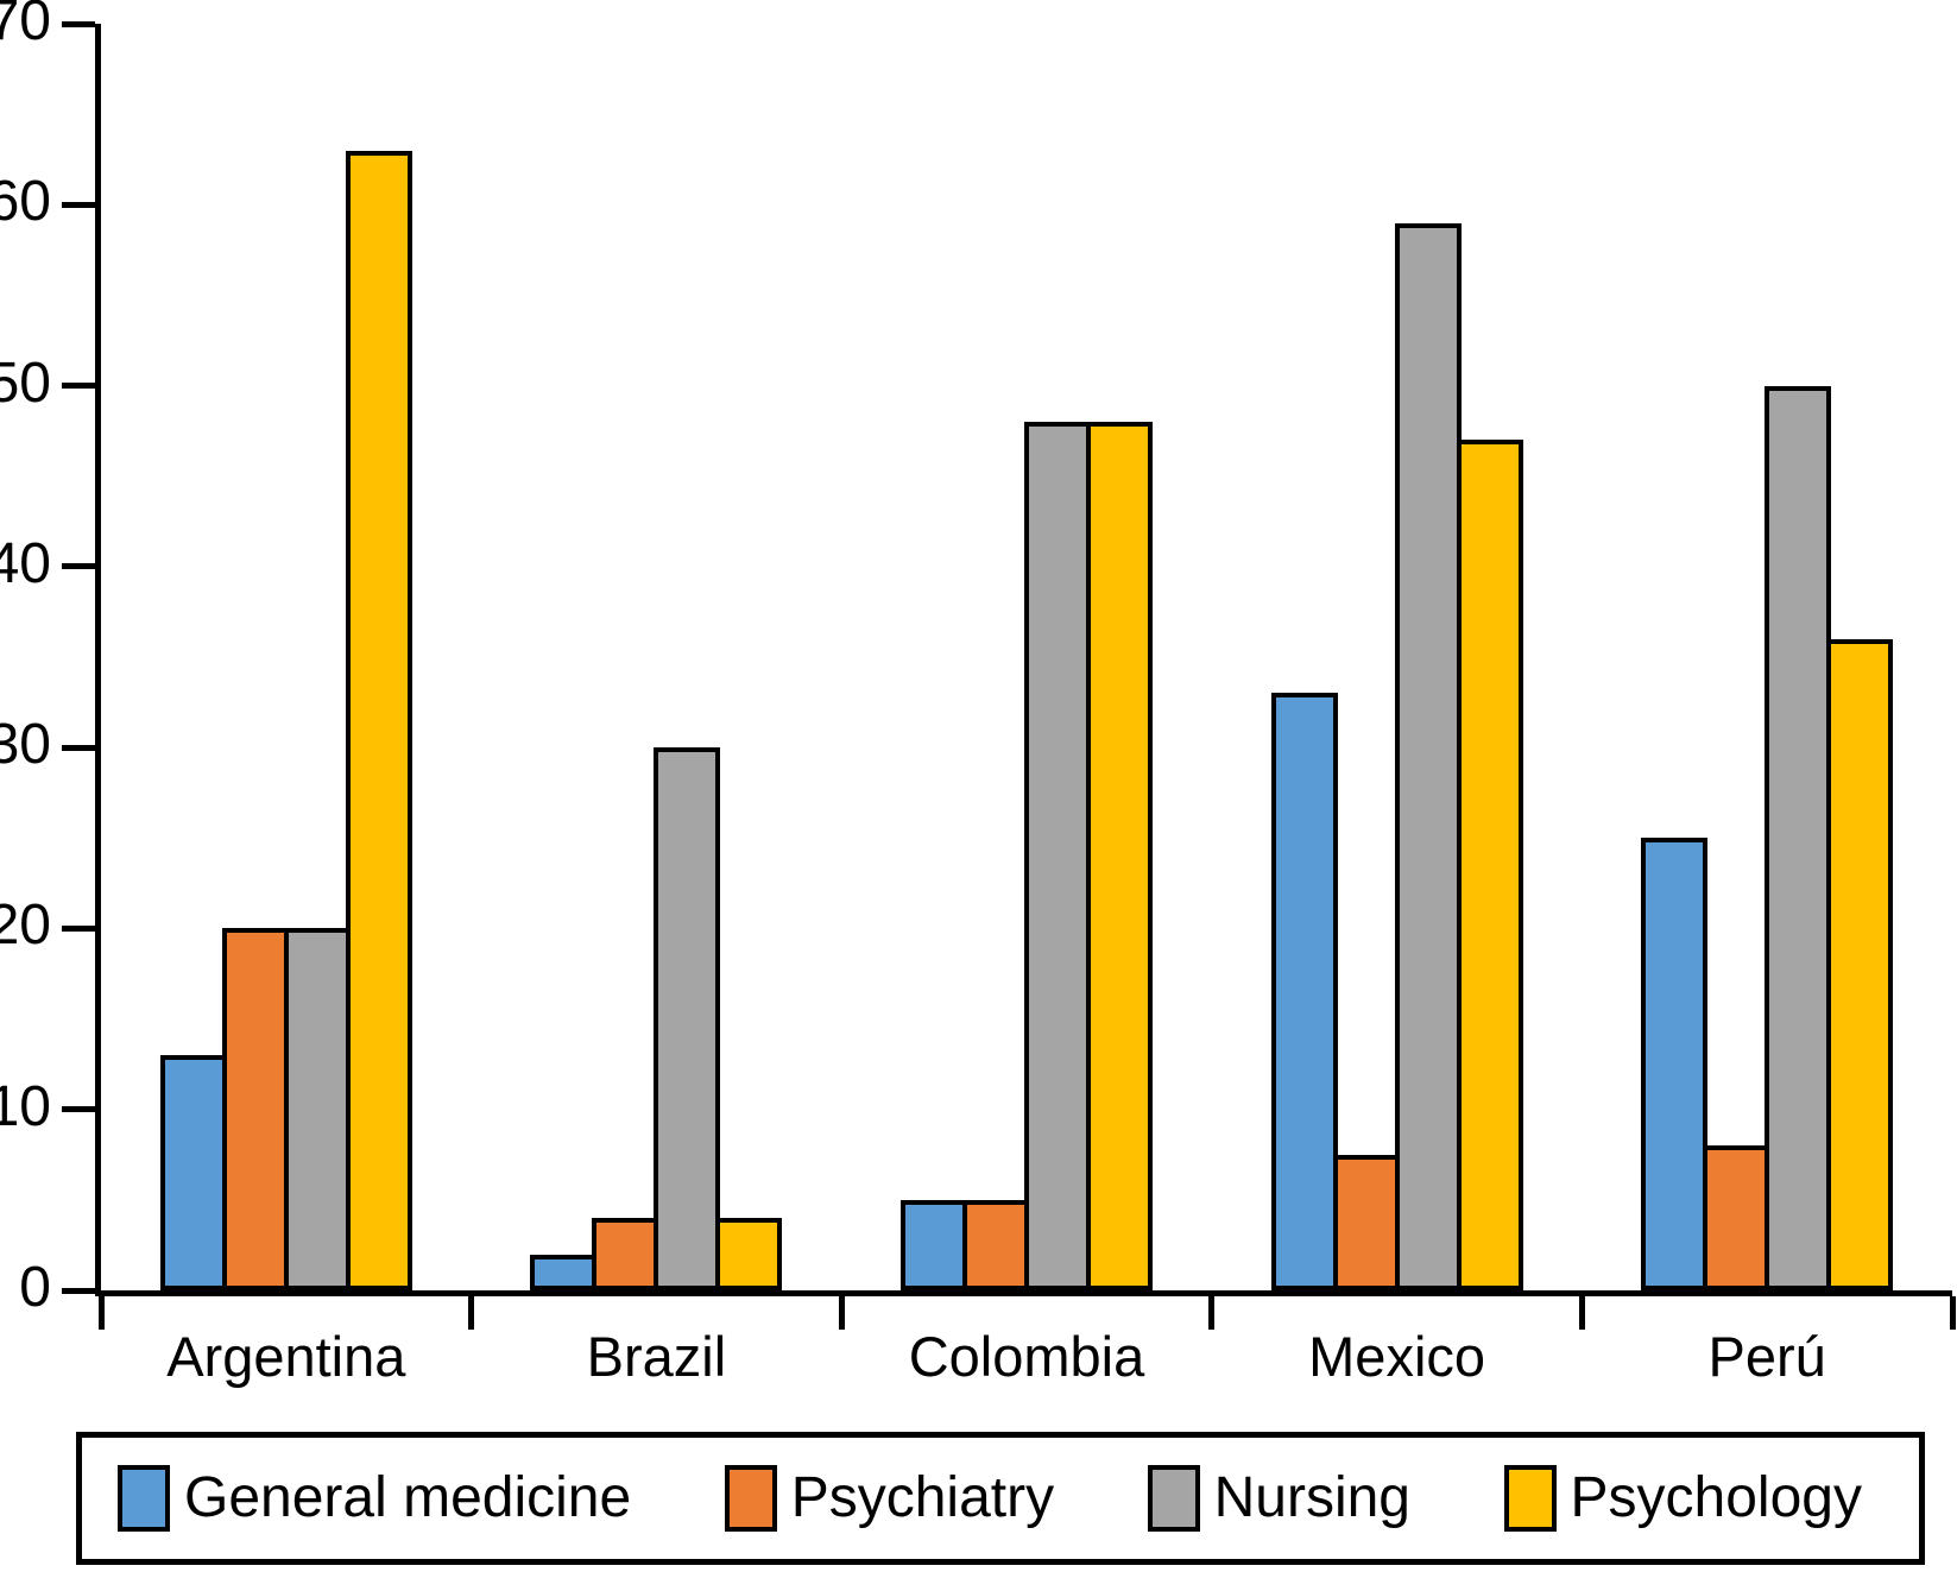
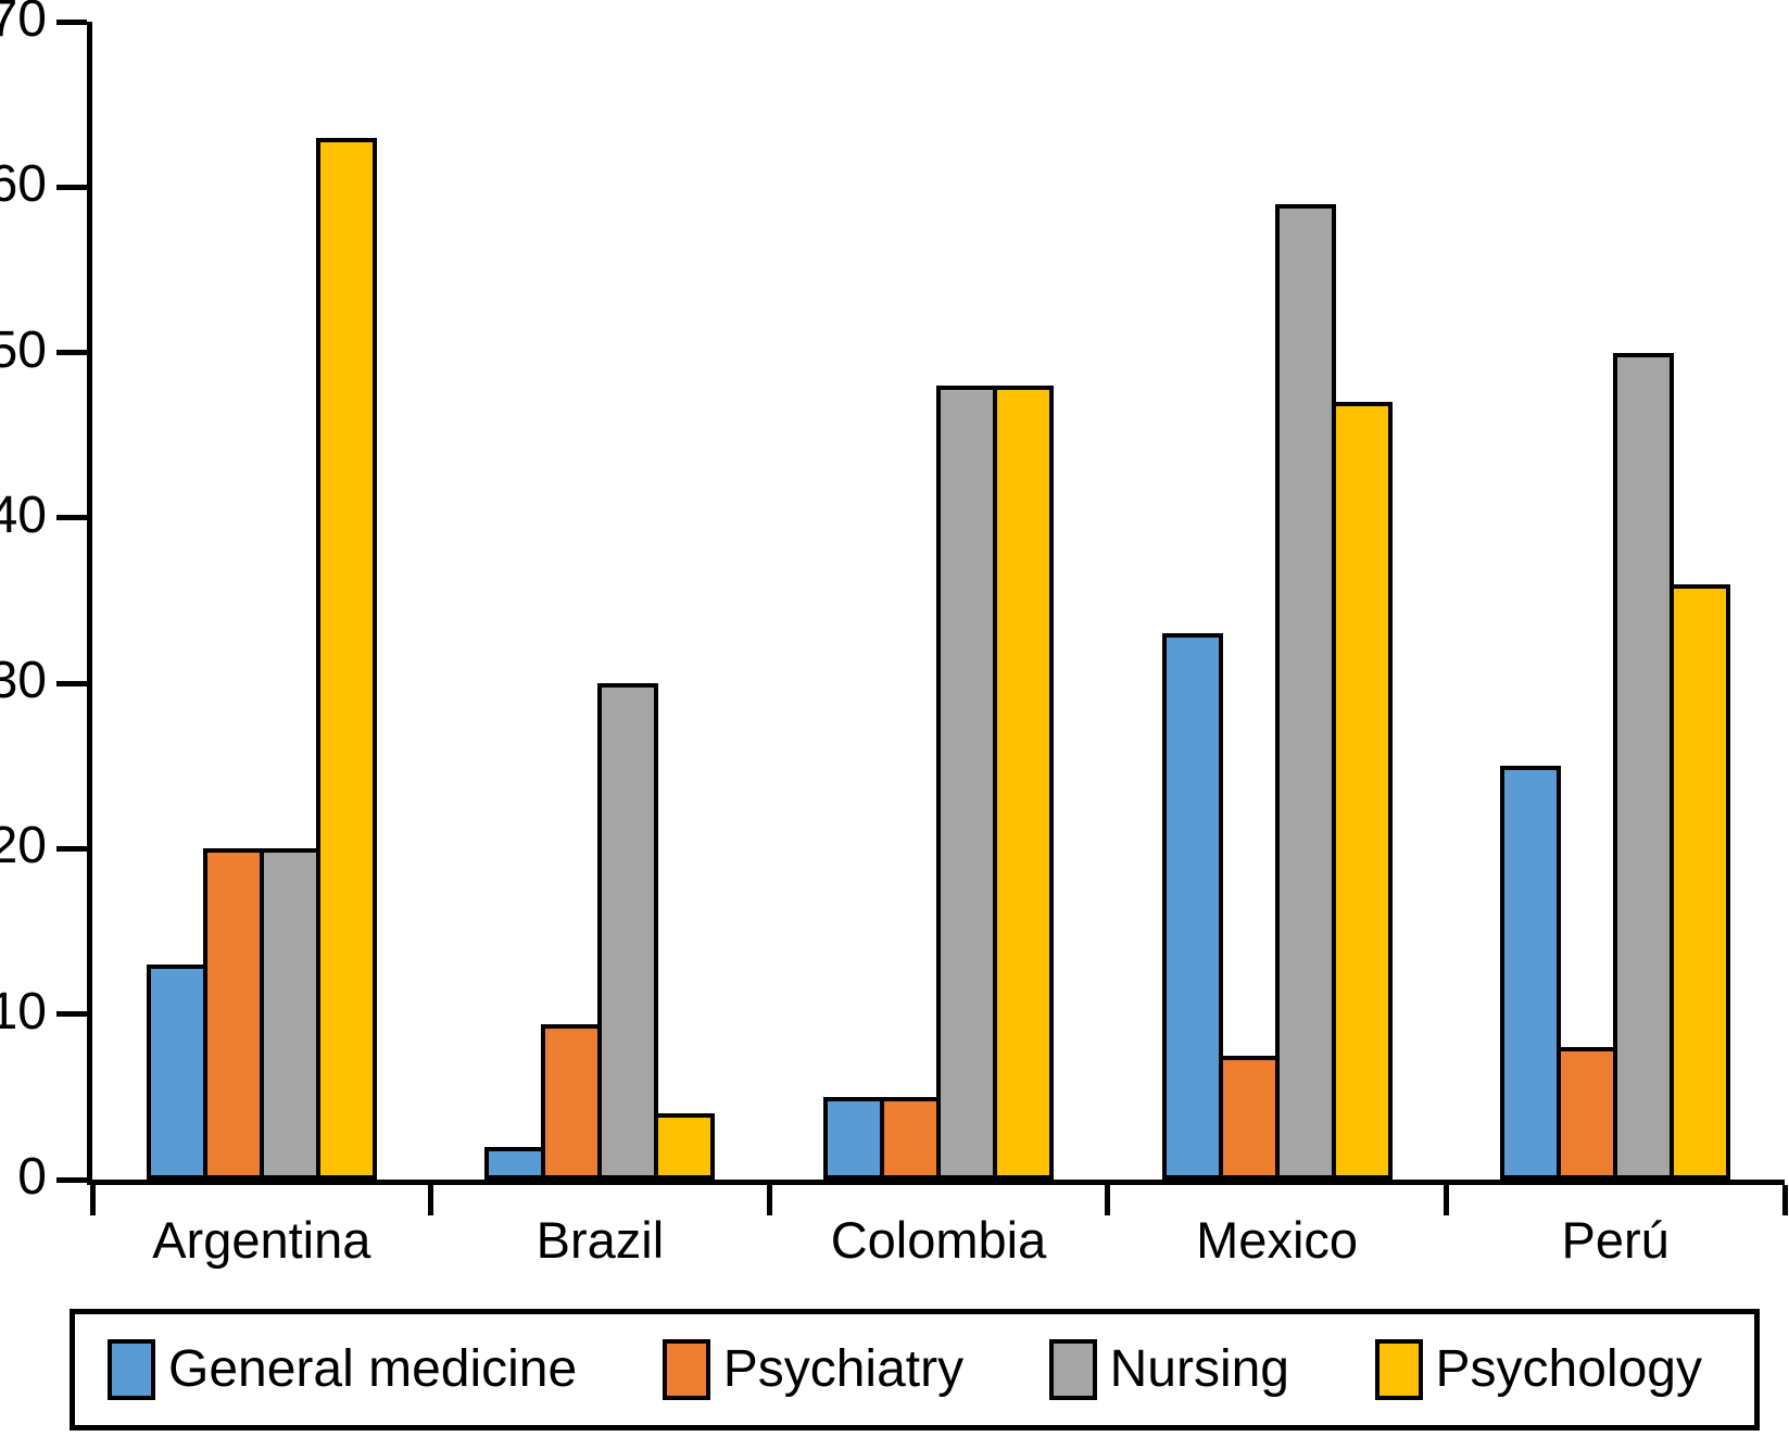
Psychiatry/Brazil: 4.0 -> 9.4
